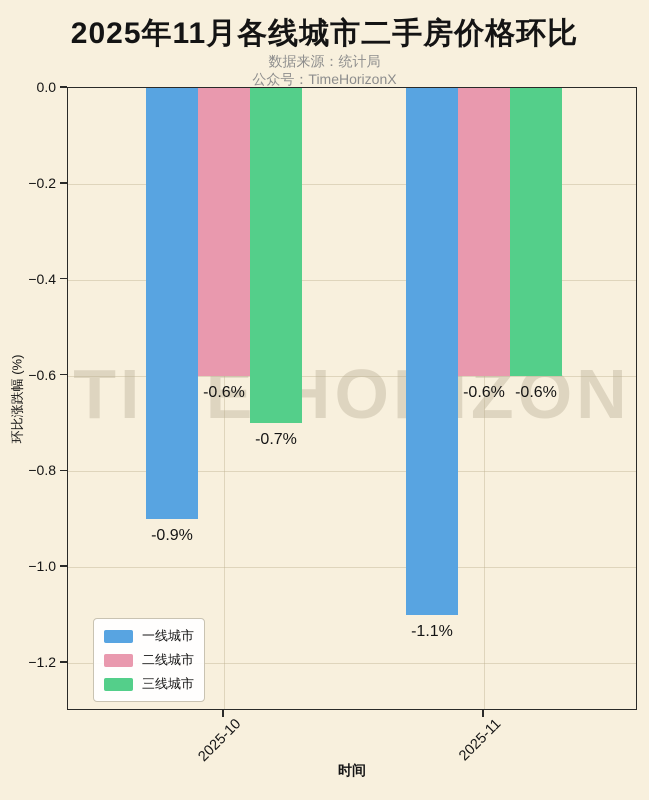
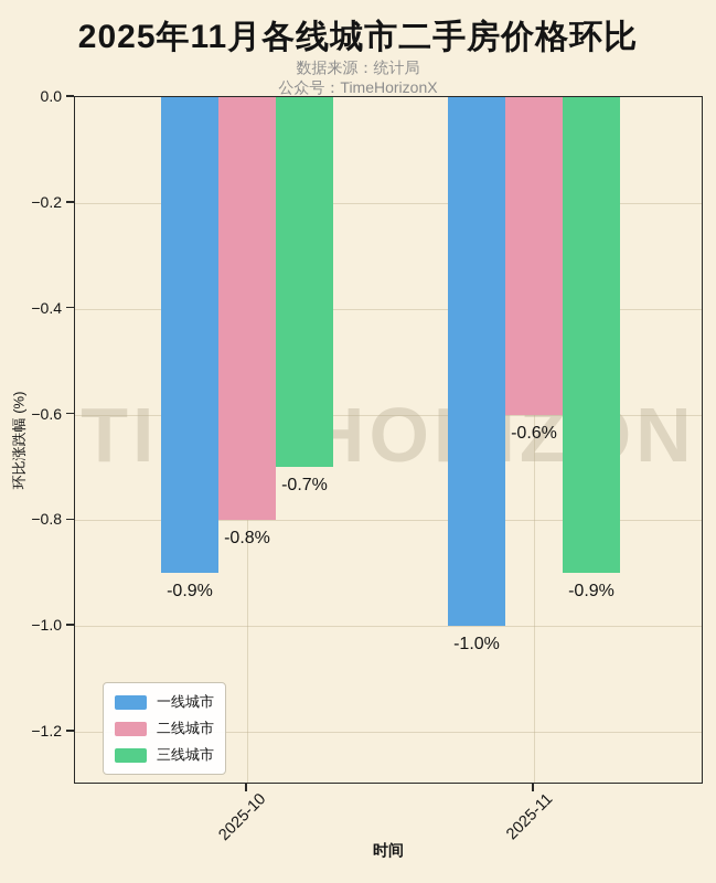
二线城市/2025-10: -0.6% -> -0.8%
一线城市/2025-11: -1.1% -> -1.0%
三线城市/2025-11: -0.6% -> -0.9%
